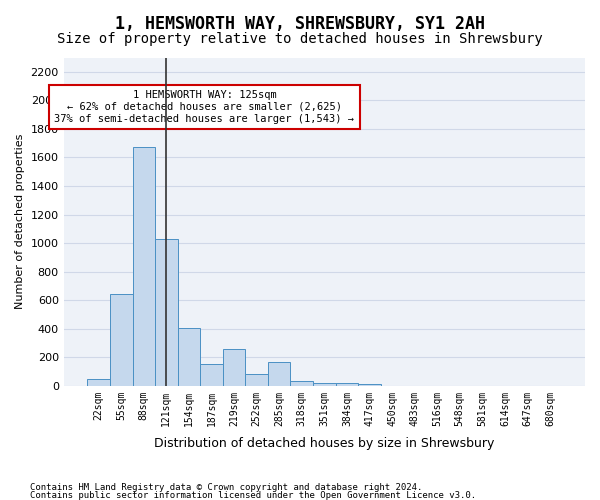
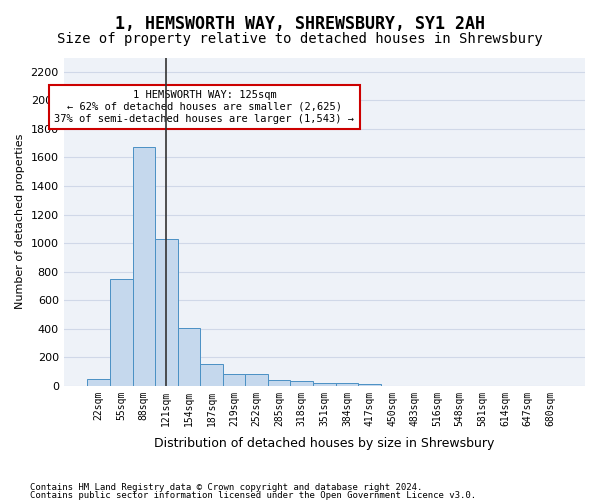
55sqm: 640 -> 750
219sqm: 260 -> 80
285sqm: 170 -> 40
